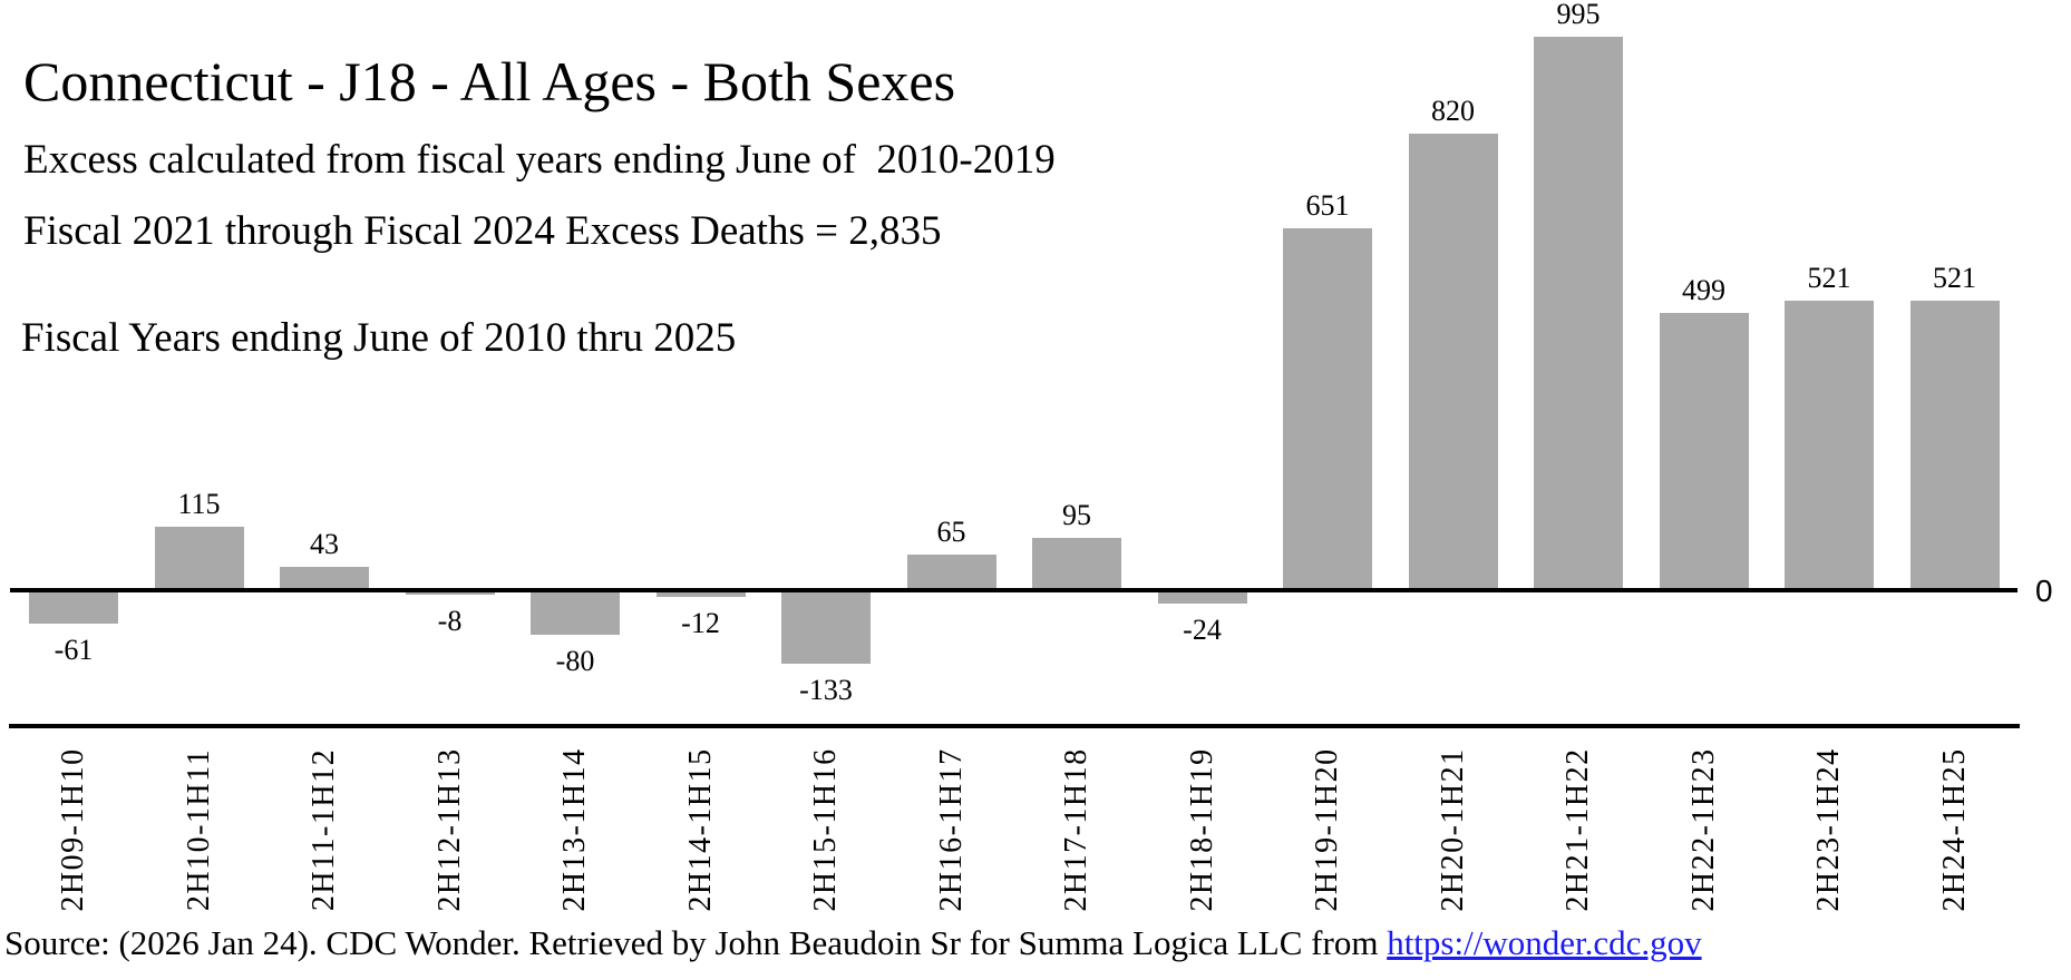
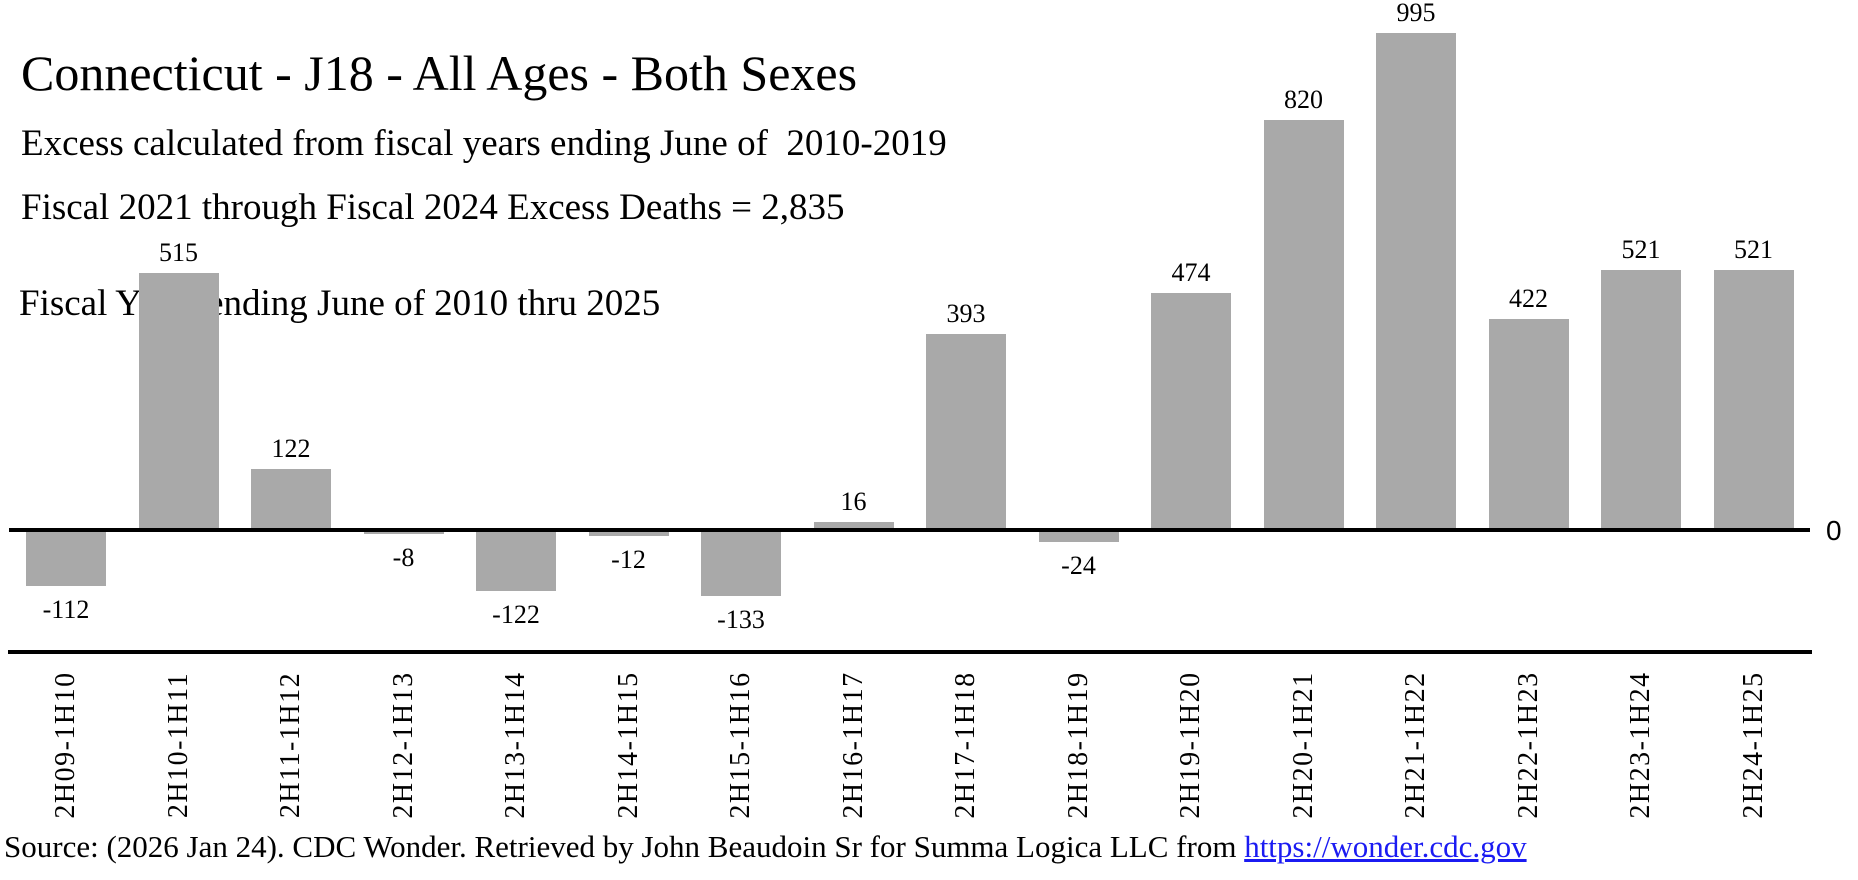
2H09-1H10: -61 -> -112
2H10-1H11: 115 -> 515
2H11-1H12: 43 -> 122
2H13-1H14: -80 -> -122
2H16-1H17: 65 -> 16
2H17-1H18: 95 -> 393
2H19-1H20: 651 -> 474
2H22-1H23: 499 -> 422
